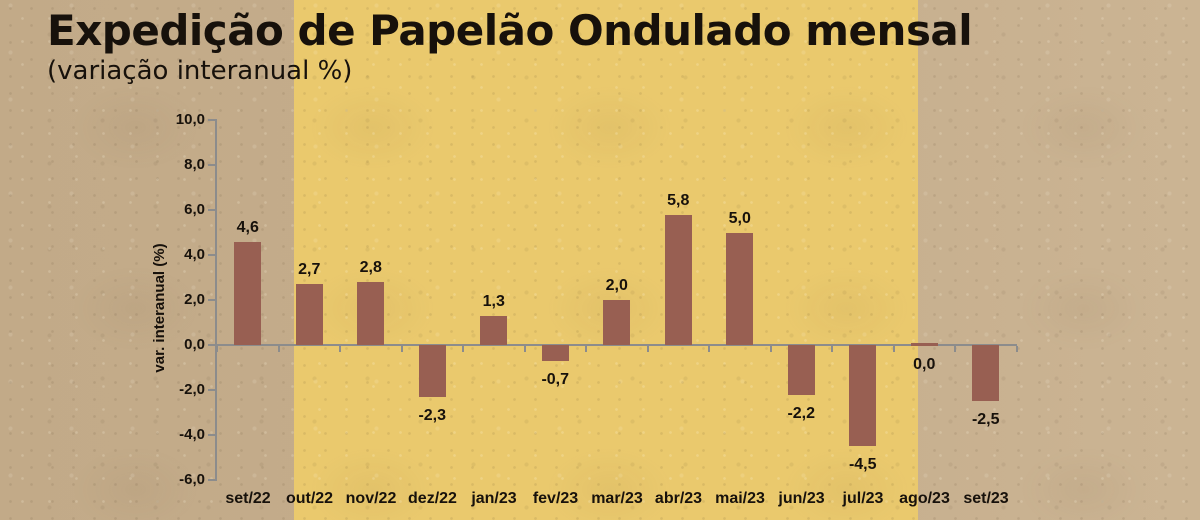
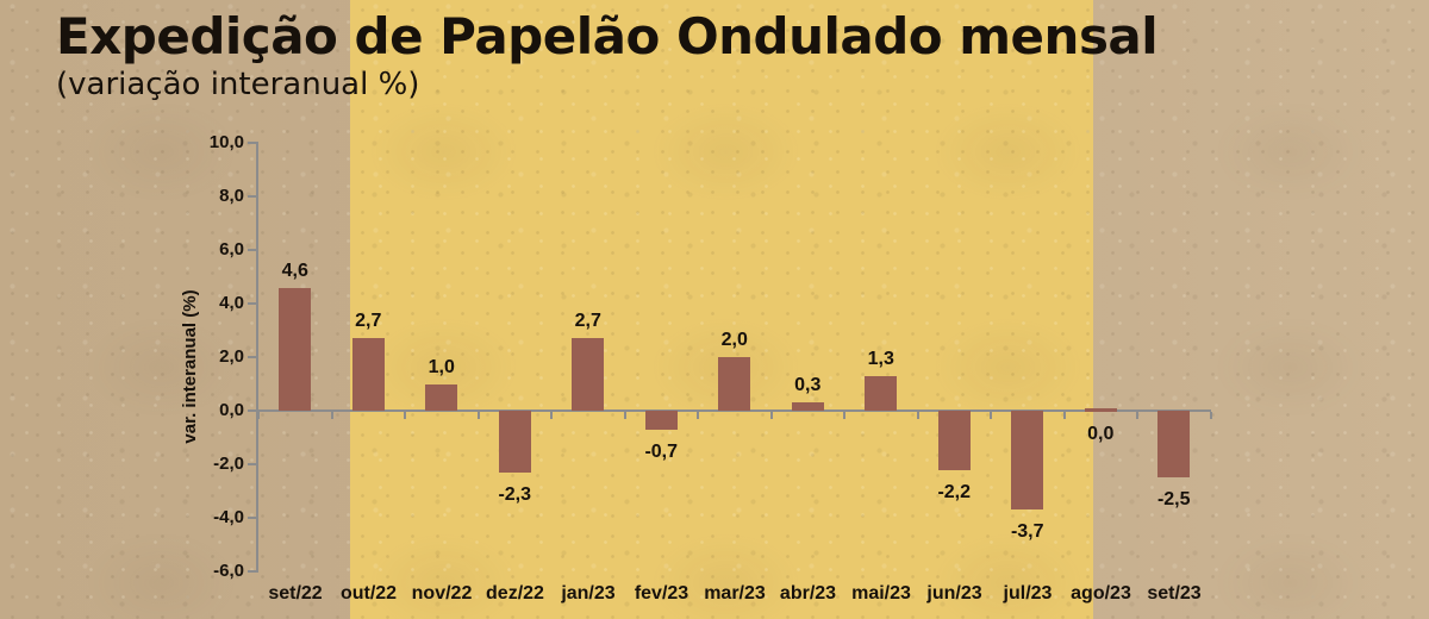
nov/22: 2,8 -> 1,0
jan/23: 1,3 -> 2,7
abr/23: 5,8 -> 0,3
mai/23: 5,0 -> 1,3
jul/23: -4,5 -> -3,7
